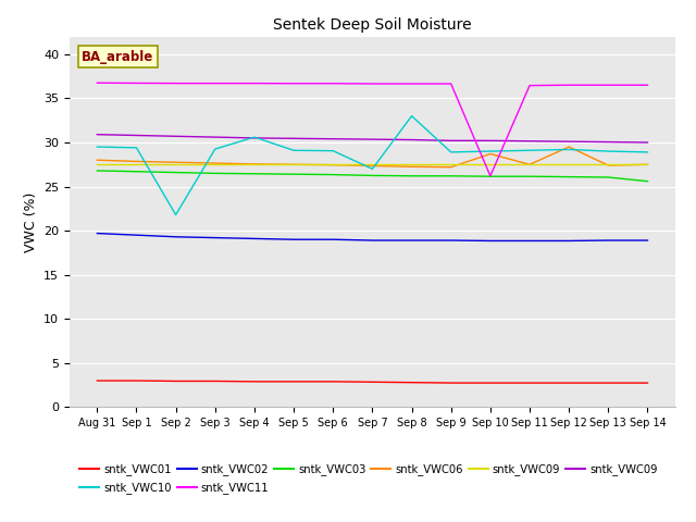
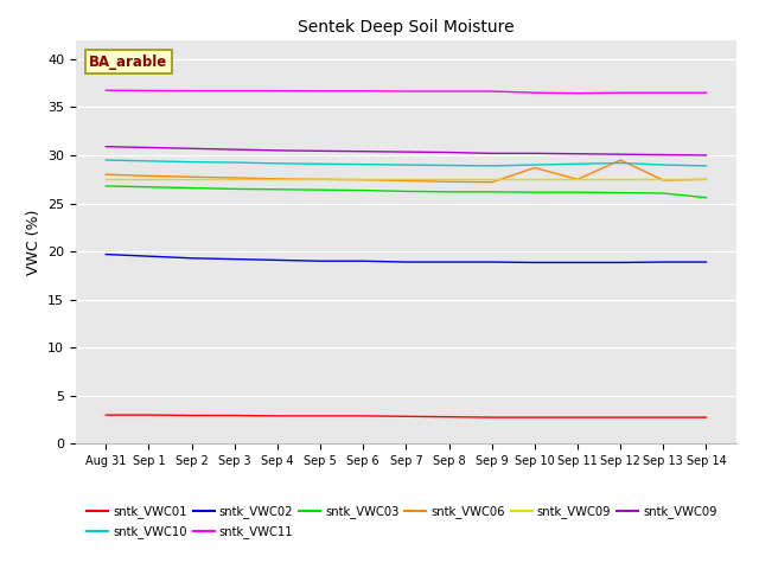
sntk_VWC10/Sep 2: 21.8 -> 29.3
sntk_VWC10/Sep 4: 30.6 -> 29.1
sntk_VWC10/Sep 7: 27.0 -> 29.0
sntk_VWC10/Sep 8: 33.0 -> 28.9
sntk_VWC11/Sep 10: 26.2 -> 36.5
